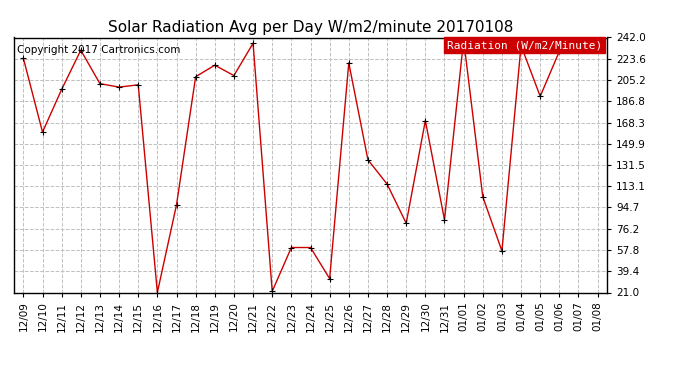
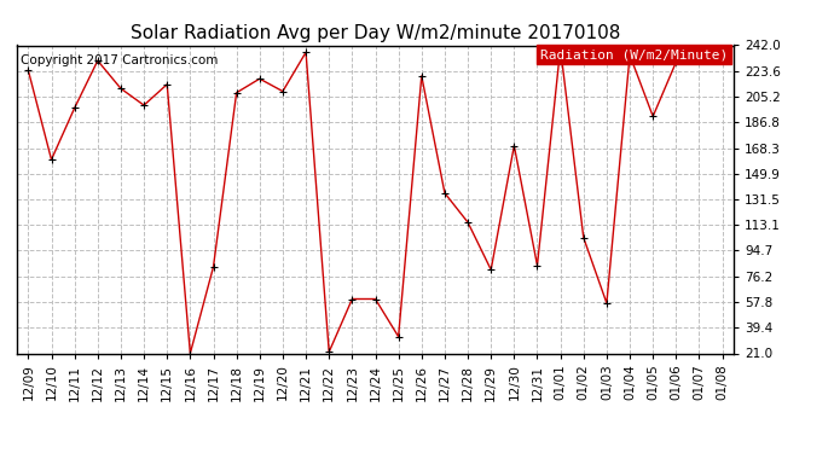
12/13: 202 -> 211
12/15: 201 -> 214
12/17: 97 -> 83
